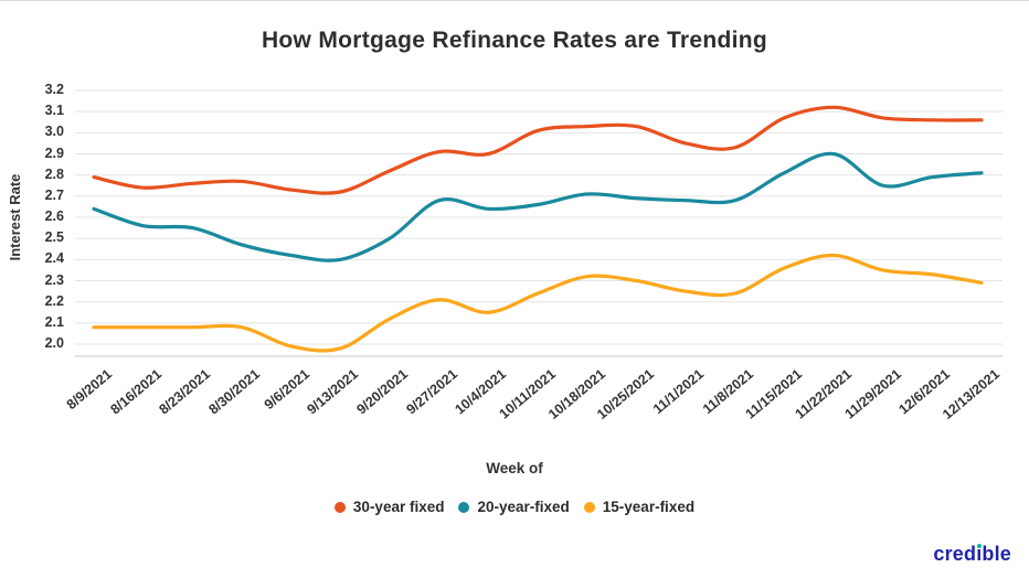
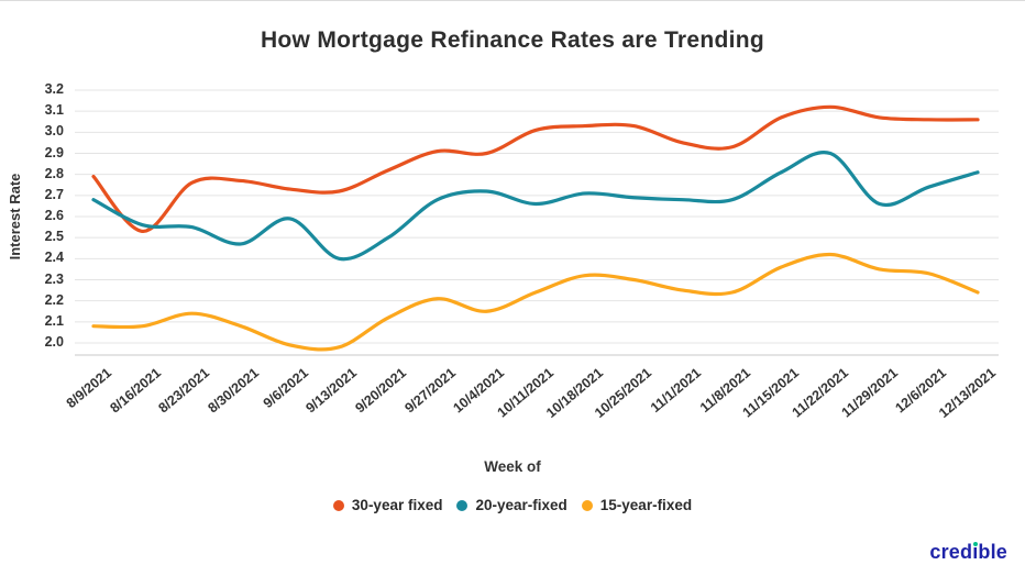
20-year-fixed/8/9/2021: 2.64 -> 2.68
30-year fixed/8/16/2021: 2.74 -> 2.53
15-year-fixed/8/23/2021: 2.08 -> 2.14
20-year-fixed/9/6/2021: 2.42 -> 2.59
20-year-fixed/10/4/2021: 2.64 -> 2.72
20-year-fixed/11/29/2021: 2.75 -> 2.66
20-year-fixed/12/6/2021: 2.79 -> 2.74
15-year-fixed/12/13/2021: 2.29 -> 2.24
